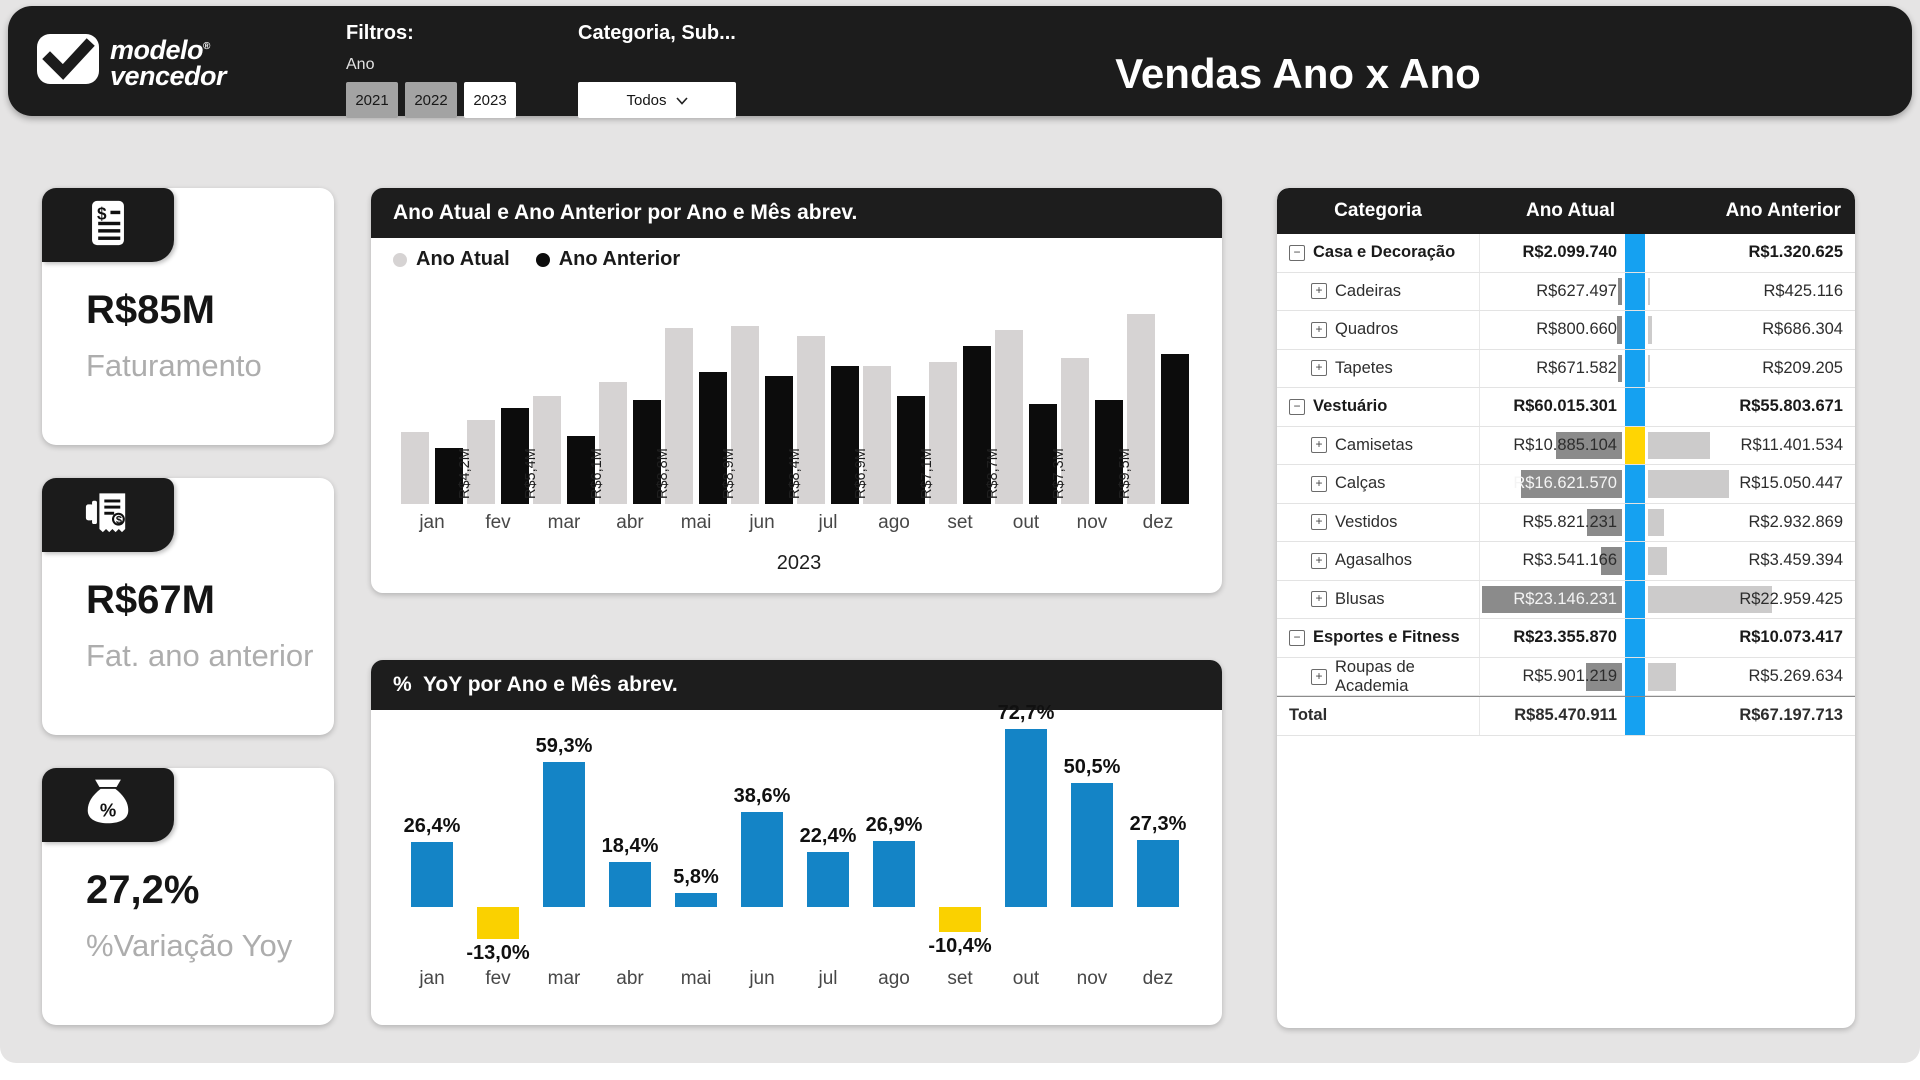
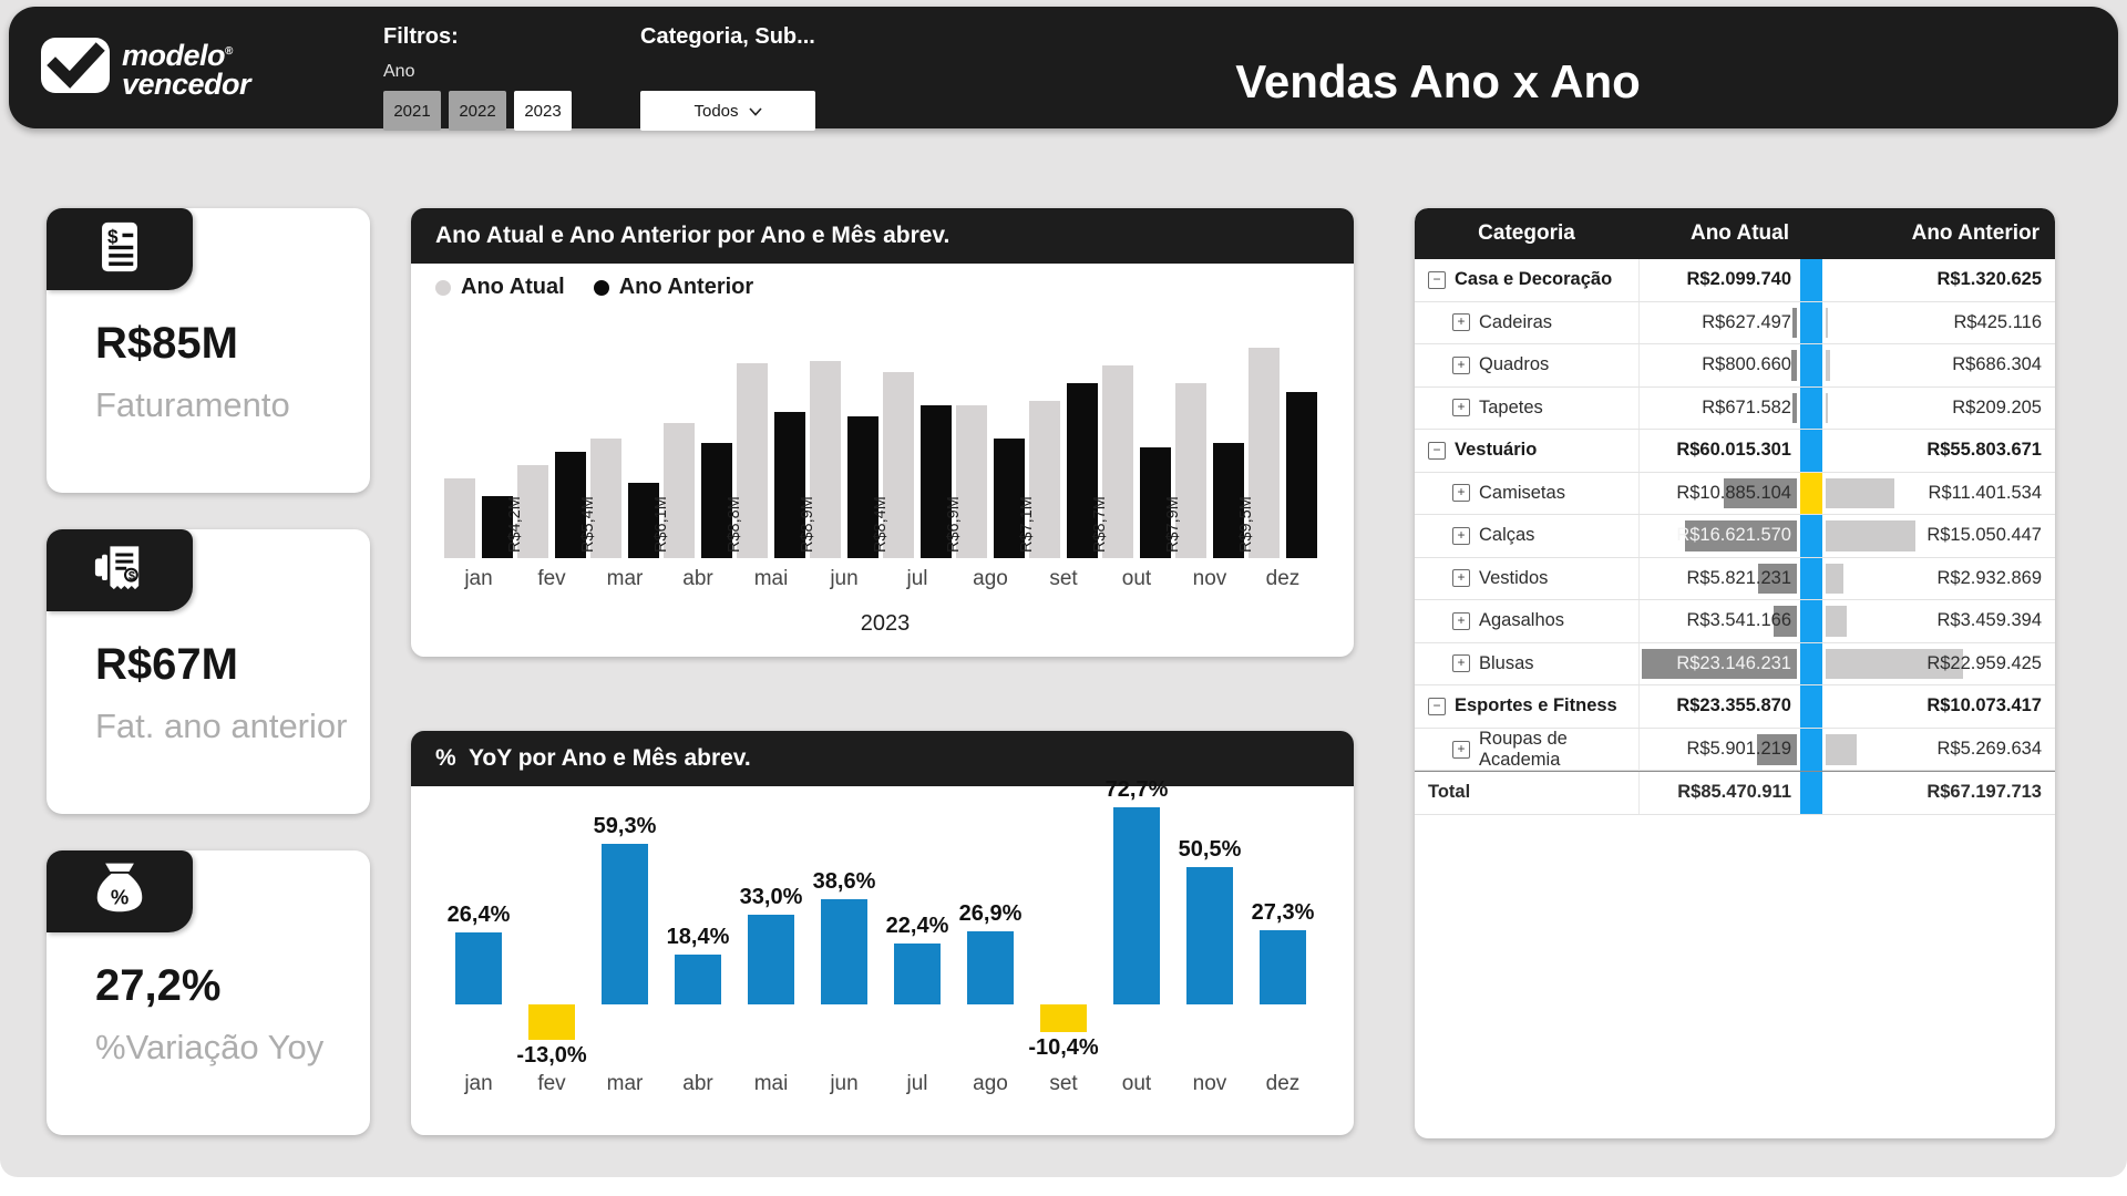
Ano Atual e Ano Anterior por Ano e Mês abrev./Ano Atual/nov: 7,3 -> 7,9
% YoY por Ano e Mês abrev./mai: 5,8% -> 33,0%
